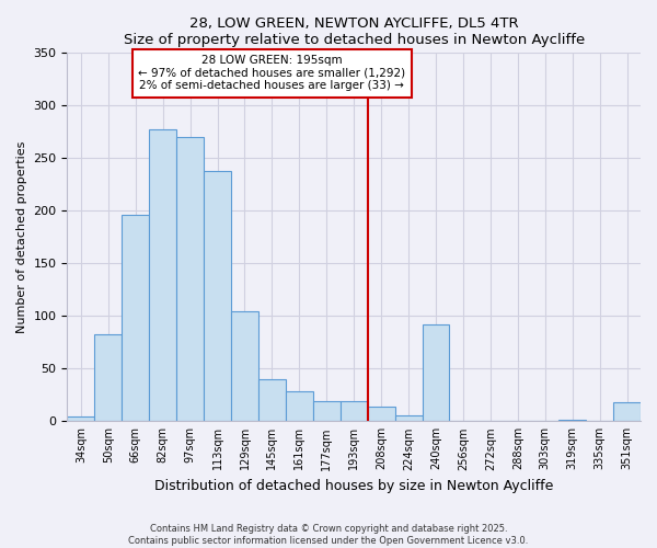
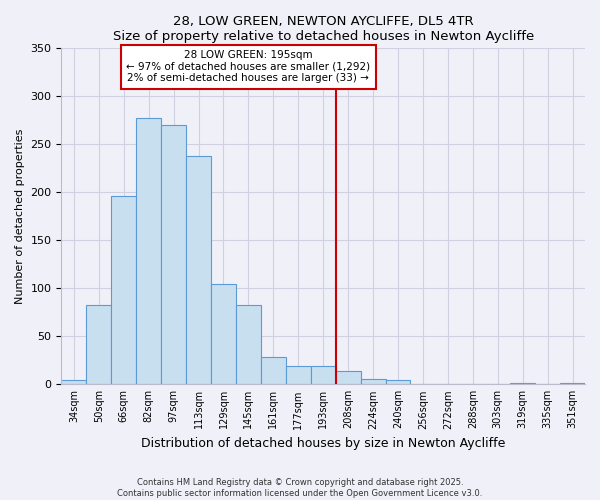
145sqm: 40 -> 83
240sqm: 92 -> 5
351sqm: 18 -> 1
